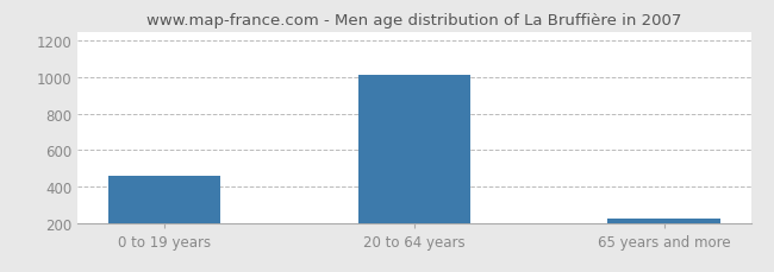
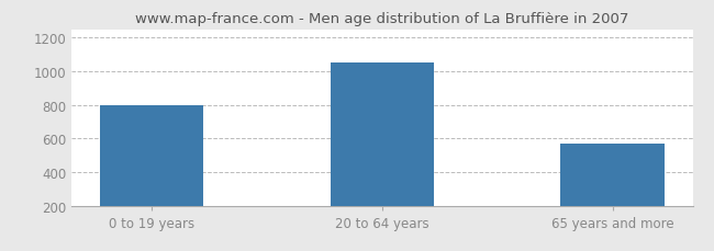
0 to 19 years: 460 -> 800
20 to 64 years: 1020 -> 1050
65 years and more: 220 -> 570
